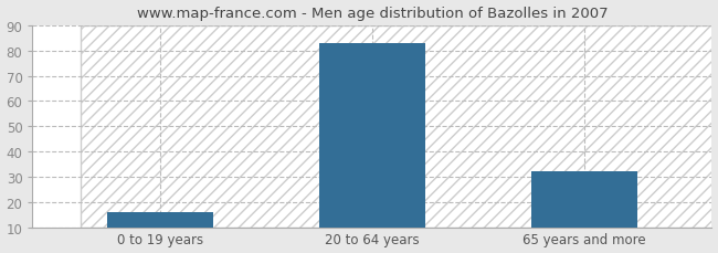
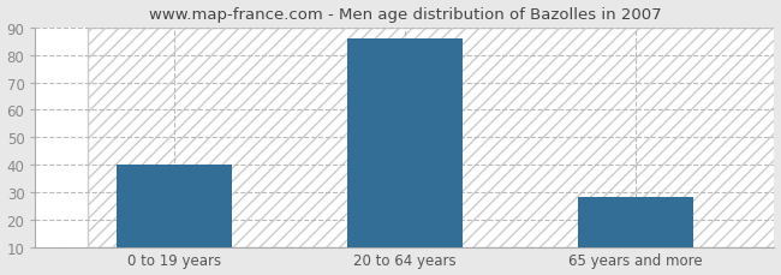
0 to 19 years: 16 -> 40
20 to 64 years: 83 -> 86
65 years and more: 32 -> 28
